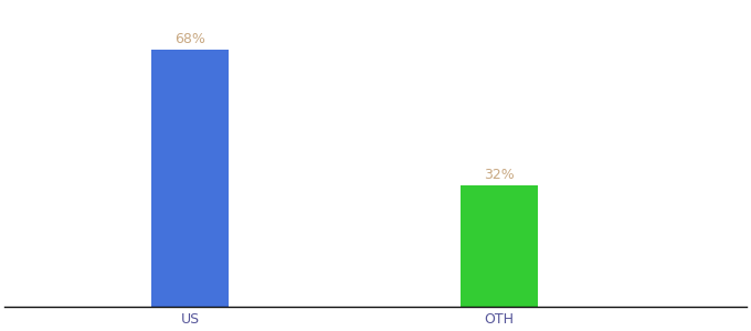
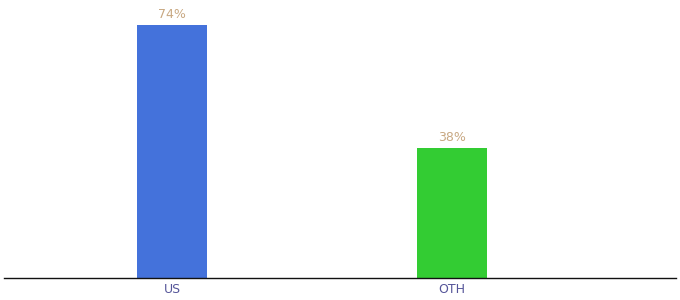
US: 68% -> 74%
OTH: 32% -> 38%
